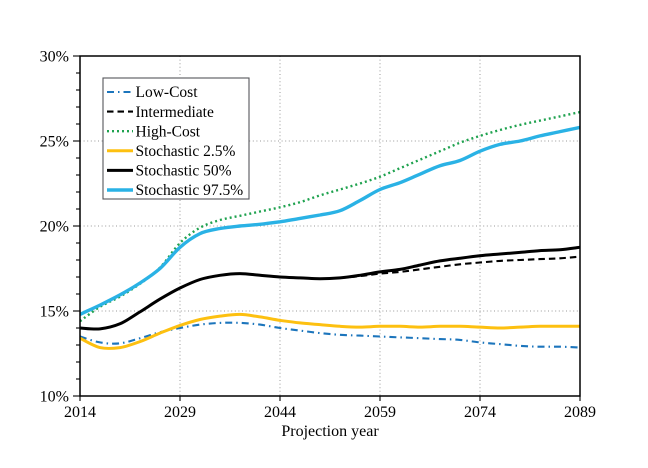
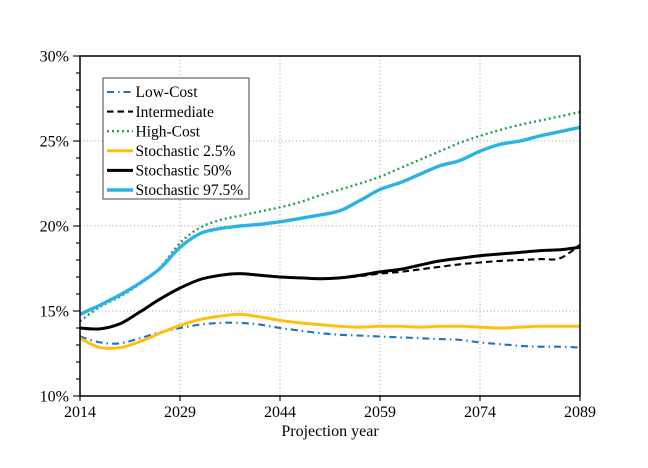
Intermediate/2089: 18.2% -> 18.9%
